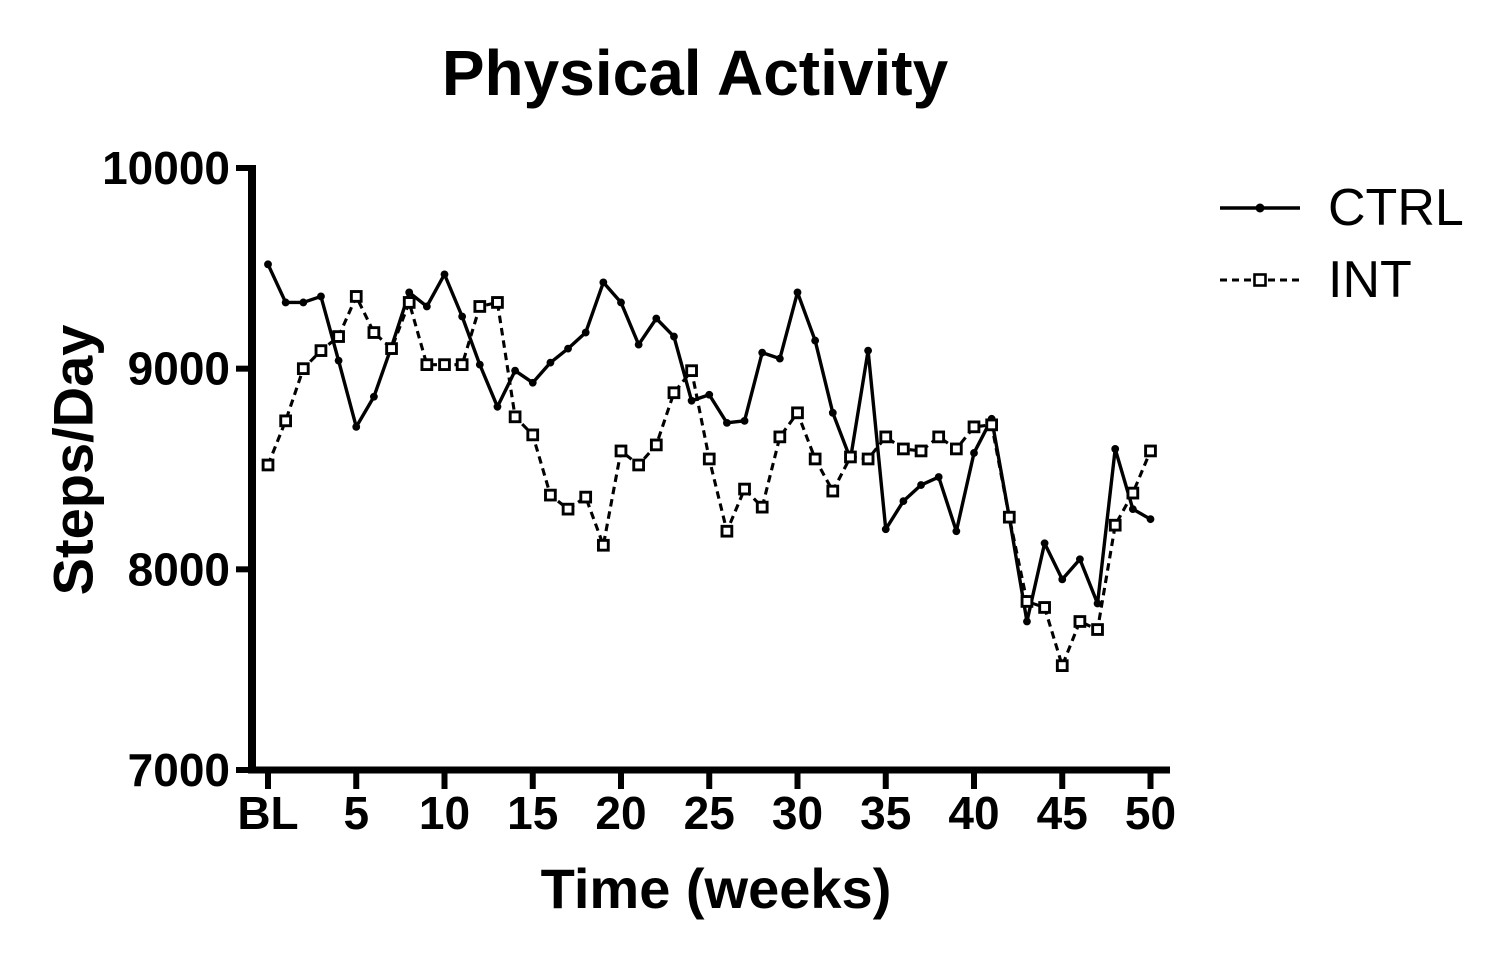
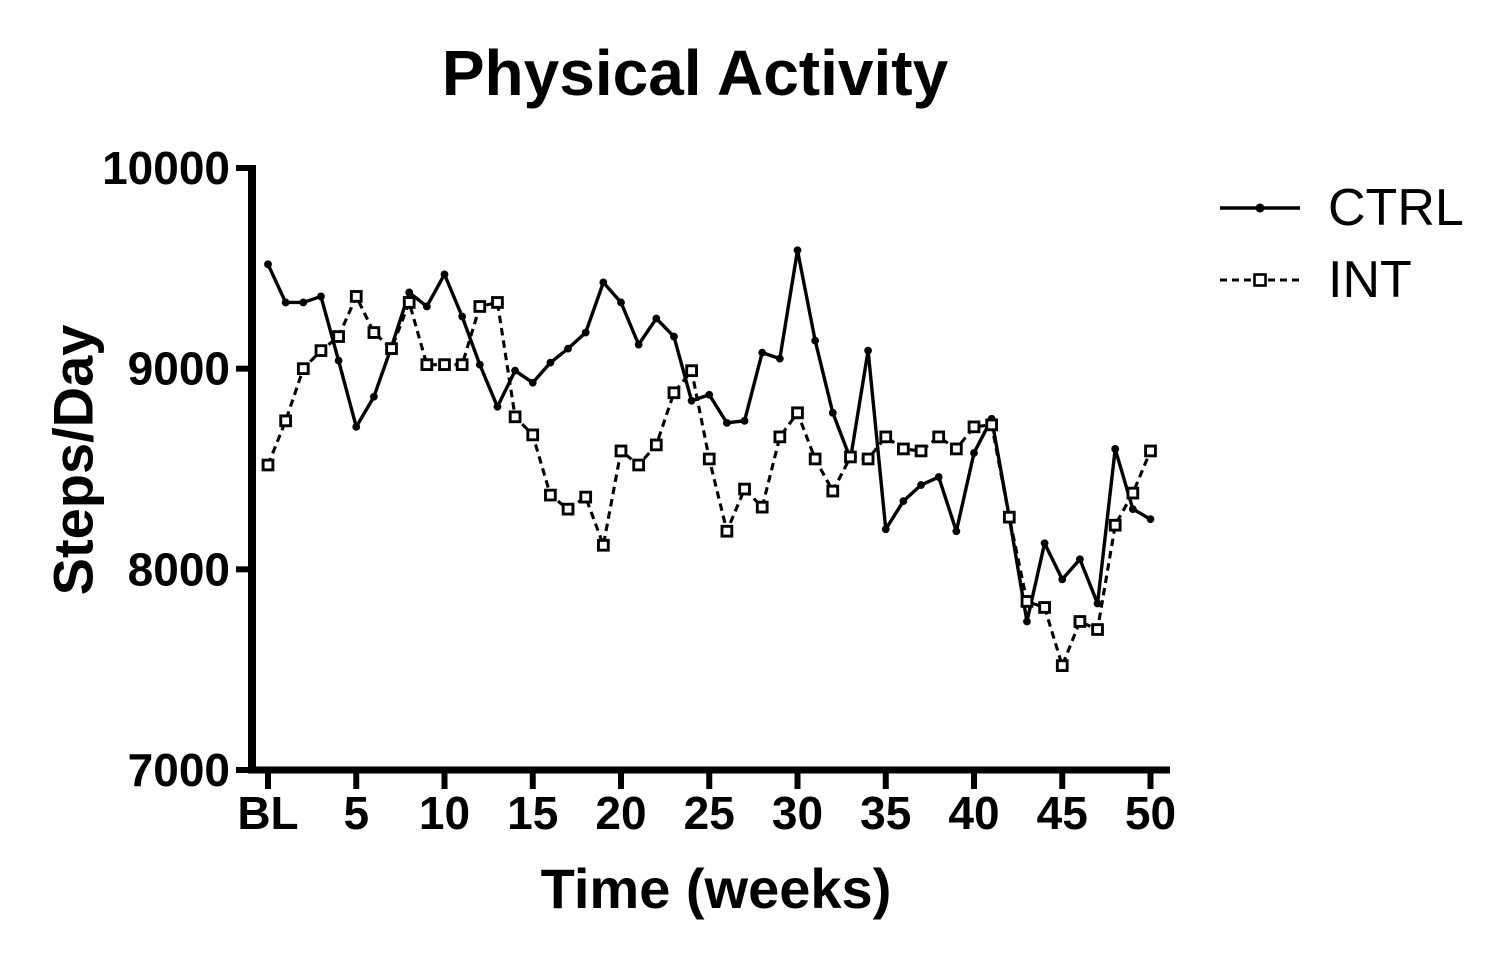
CTRL/30: 9380 -> 9590
